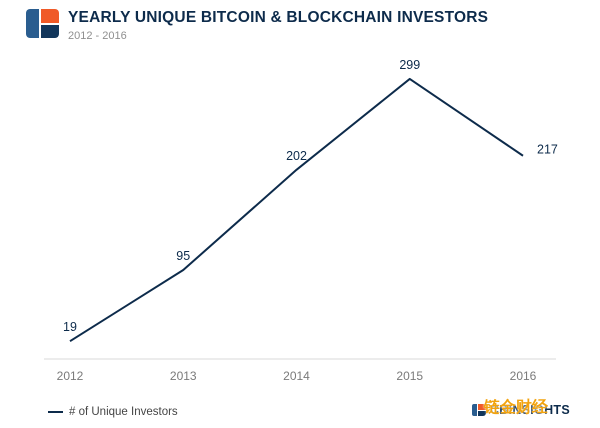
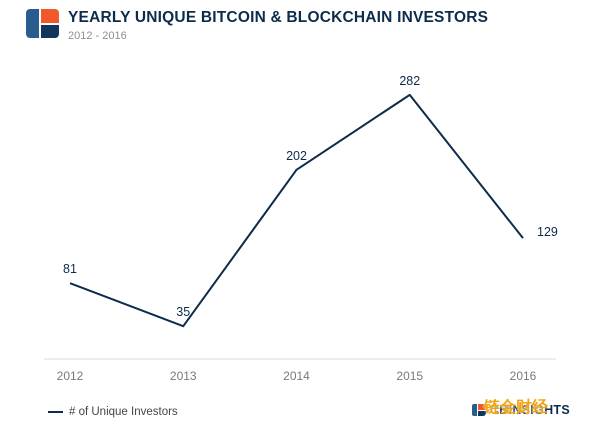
2012: 19 -> 81
2013: 95 -> 35
2015: 299 -> 282
2016: 217 -> 129
